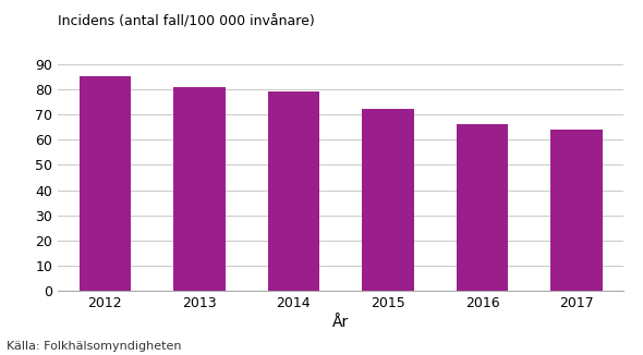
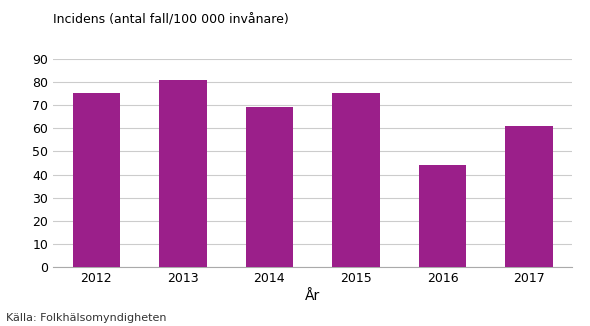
2012: 85 -> 75
2014: 79 -> 69
2015: 72 -> 75
2016: 66 -> 44
2017: 64 -> 61
